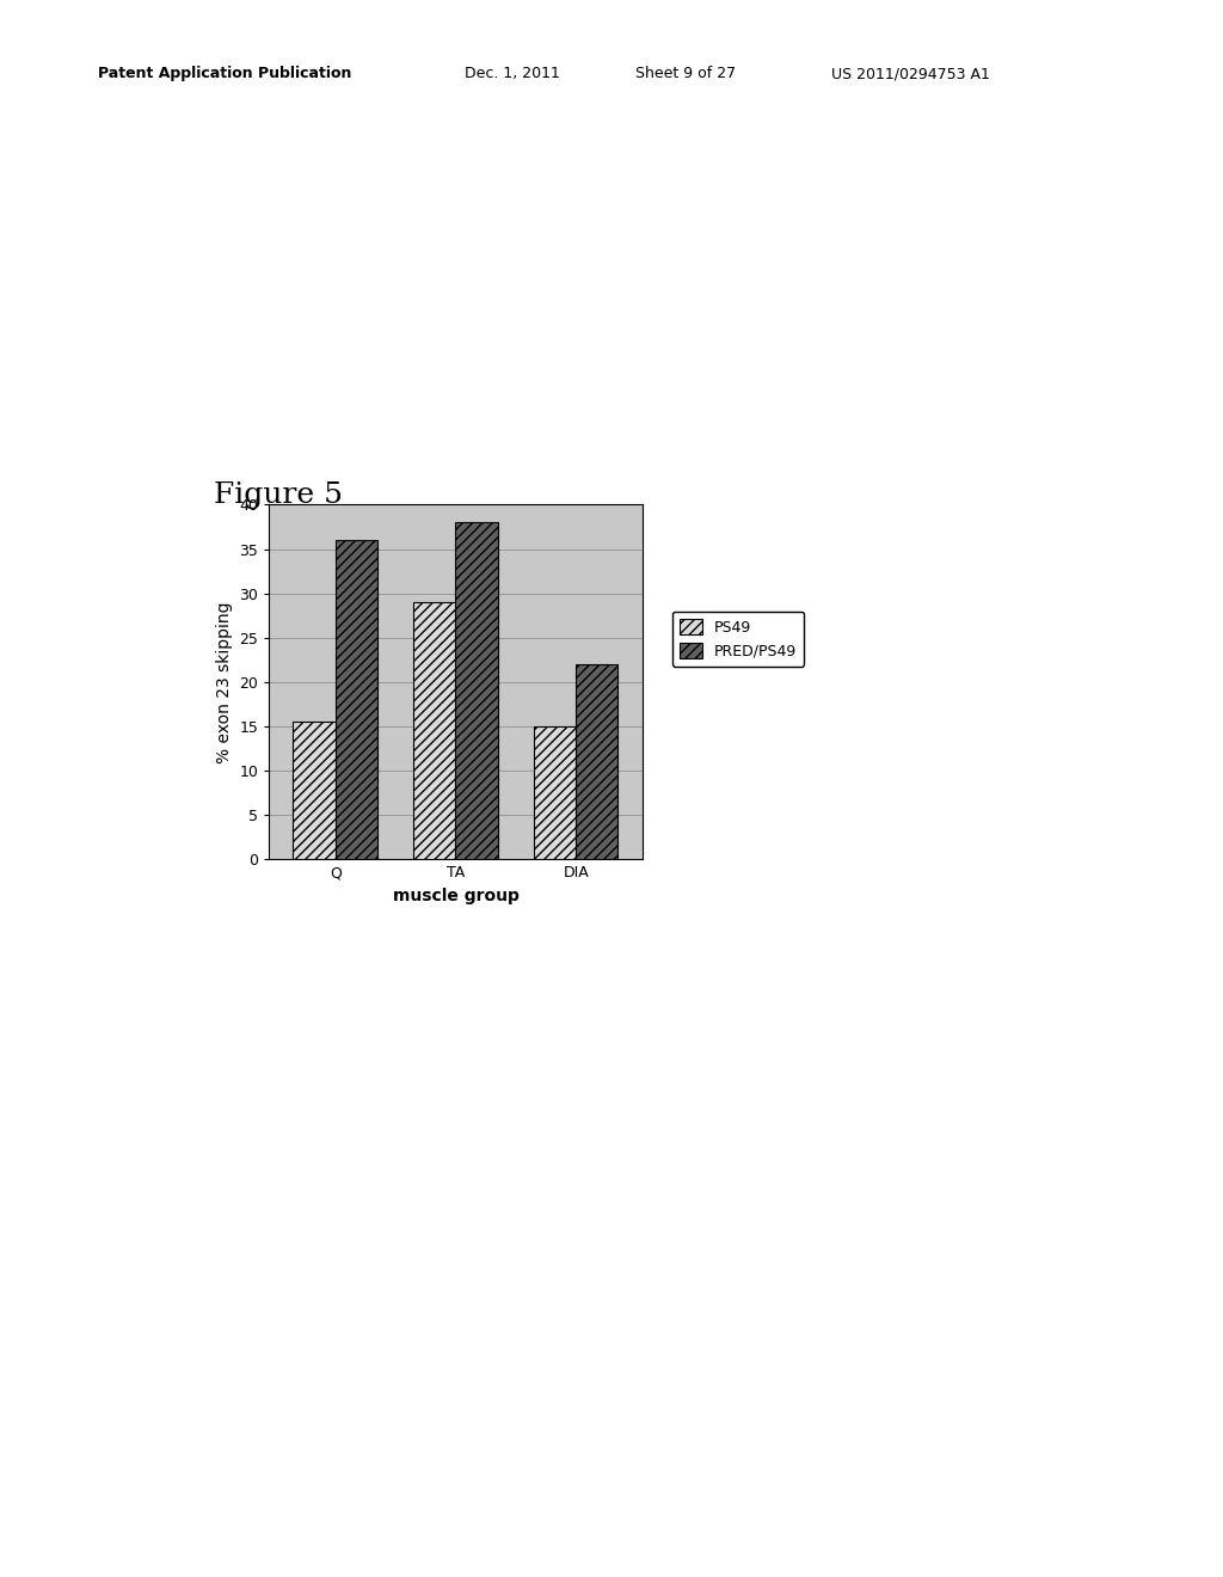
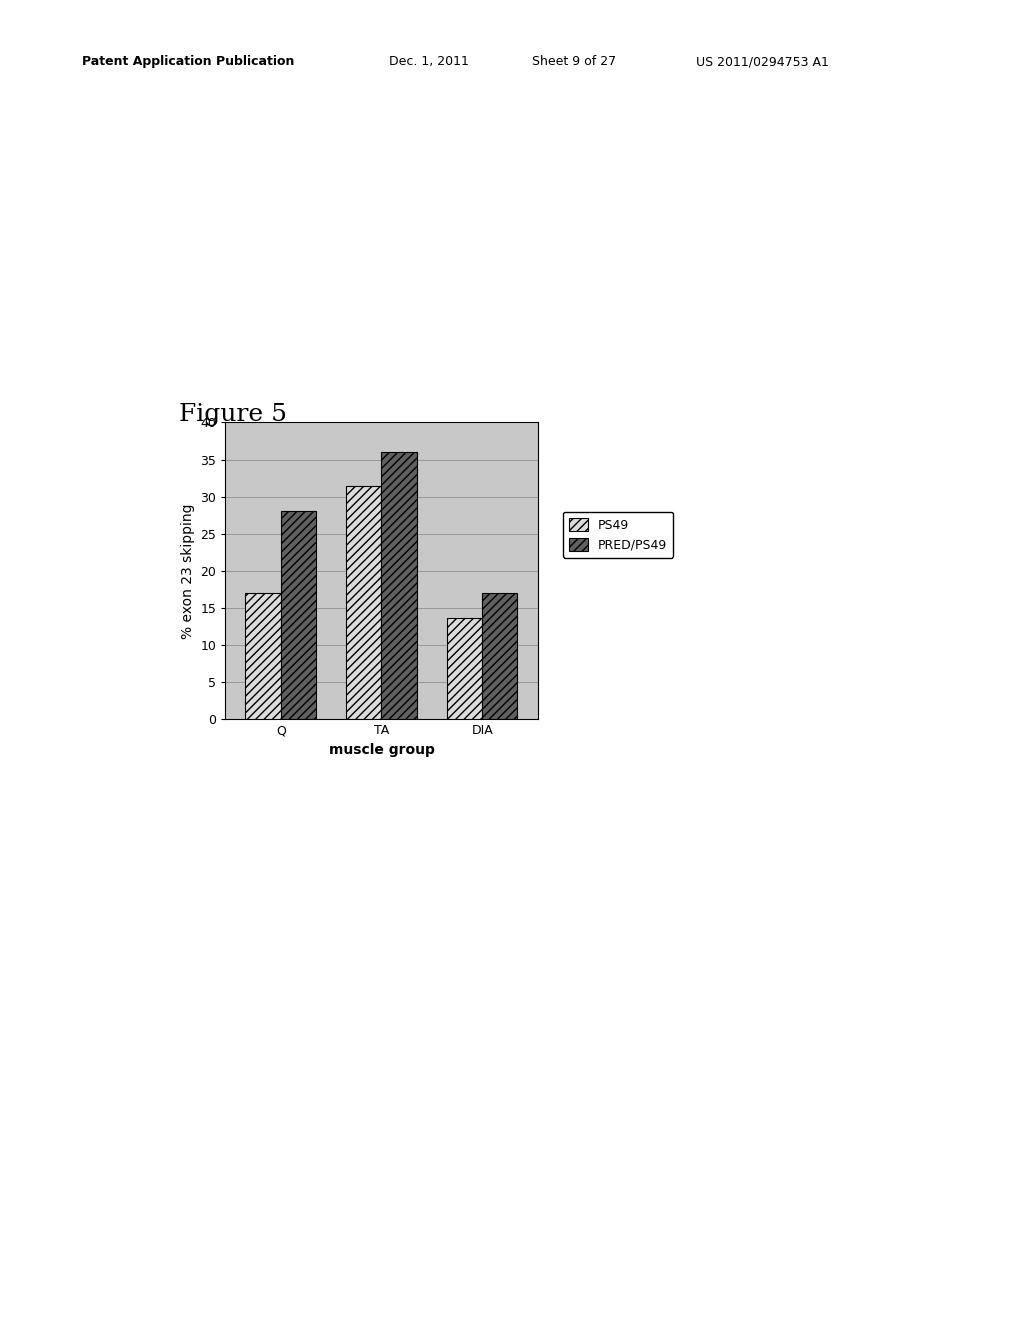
PS49/Q: 15.5 -> 17.0
PRED/PS49/Q: 36 -> 28
PS49/TA: 29.0 -> 31.4
PRED/PS49/TA: 38 -> 36
PS49/DIA: 15.0 -> 13.6
PRED/PS49/DIA: 22 -> 17
